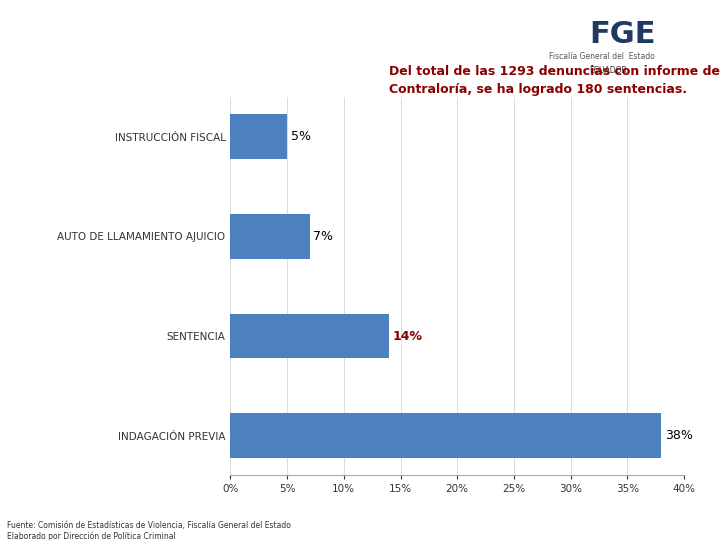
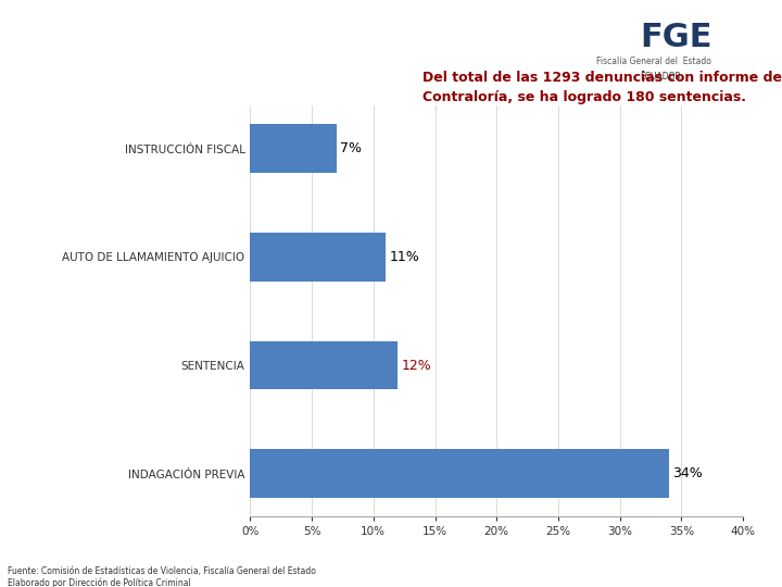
INSTRUCCIÓN FISCAL: 5% -> 7%
AUTO DE LLAMAMIENTO AJUICIO: 7% -> 11%
SENTENCIA: 14% -> 12%
INDAGACIÓN PREVIA: 38% -> 34%
